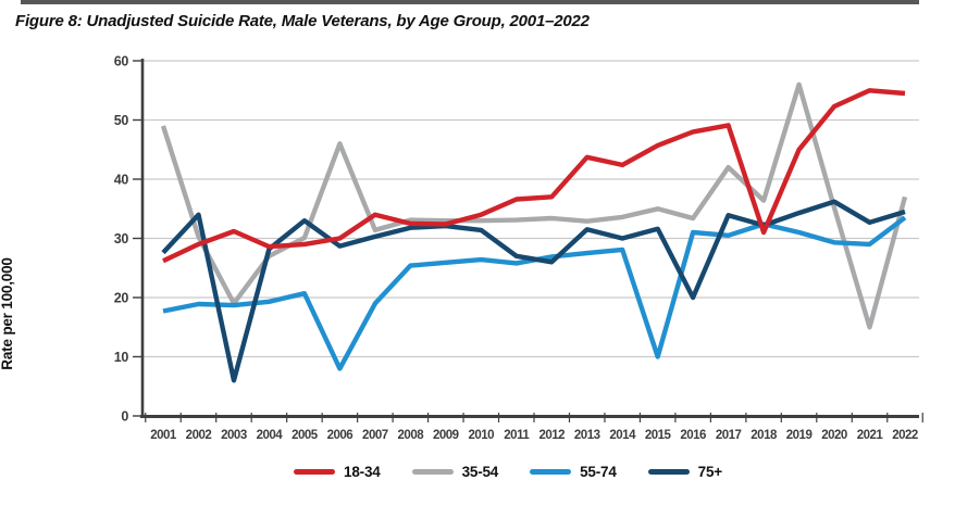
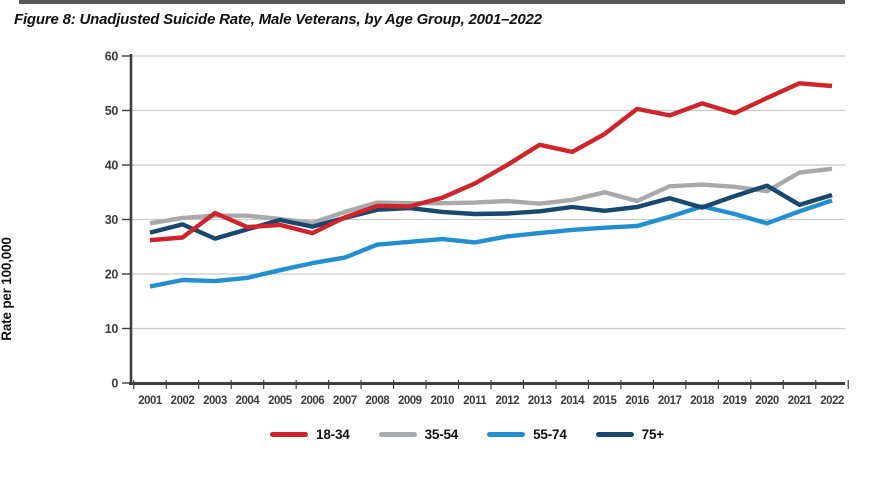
35-54/2001: 49 -> 29
18-34/2002: 29 -> 27
75+/2002: 34 -> 29
35-54/2003: 19 -> 31
75+/2003: 6 -> 26
35-54/2004: 27 -> 31
75+/2005: 33 -> 30
18-34/2006: 30 -> 28
35-54/2006: 46 -> 29
55-74/2006: 8 -> 22
18-34/2007: 34 -> 30
55-74/2007: 19 -> 23
75+/2011: 27 -> 31
18-34/2012: 37 -> 40
75+/2012: 26 -> 31
75+/2014: 30 -> 32
55-74/2015: 10 -> 28
18-34/2016: 48 -> 50
55-74/2016: 31 -> 29
75+/2016: 20 -> 32
35-54/2017: 42 -> 36
18-34/2018: 31 -> 51
18-34/2019: 45 -> 50
35-54/2019: 56 -> 36
35-54/2021: 15 -> 39
55-74/2021: 29 -> 32
35-54/2022: 37 -> 39
